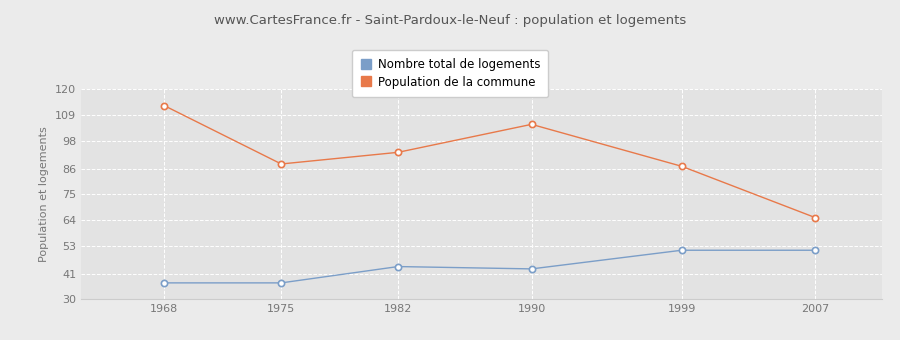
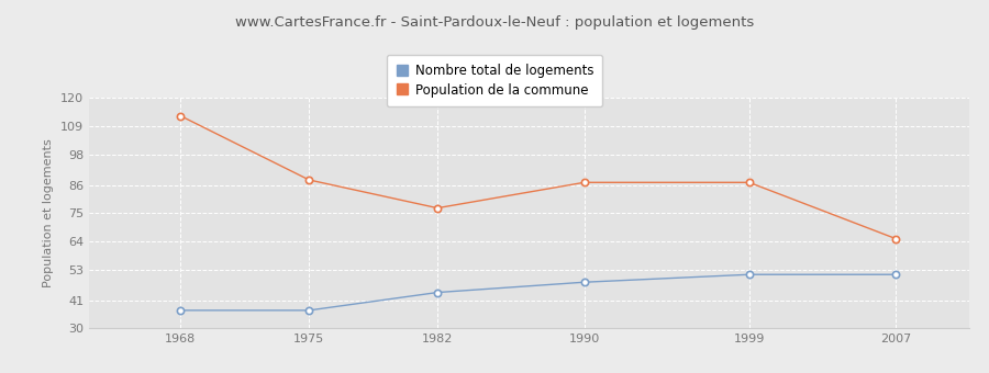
Population de la commune/1982: 93 -> 77
Nombre total de logements/1990: 43 -> 48
Population de la commune/1990: 105 -> 87
